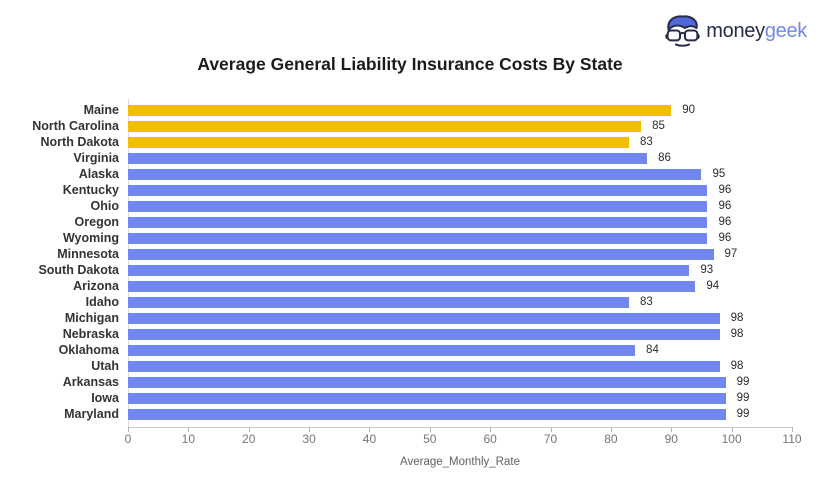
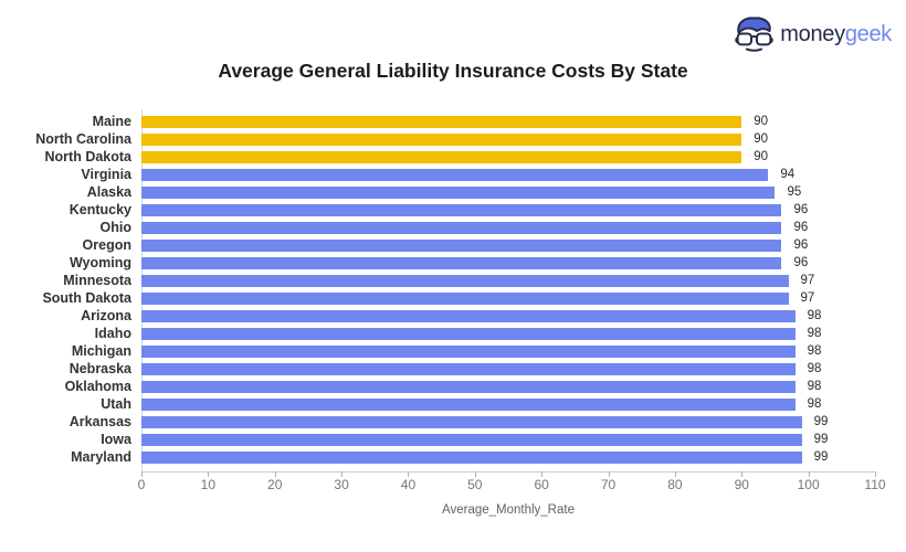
North Carolina: 85 -> 90
North Dakota: 83 -> 90
Virginia: 86 -> 94
South Dakota: 93 -> 97
Arizona: 94 -> 98
Idaho: 83 -> 98
Oklahoma: 84 -> 98
